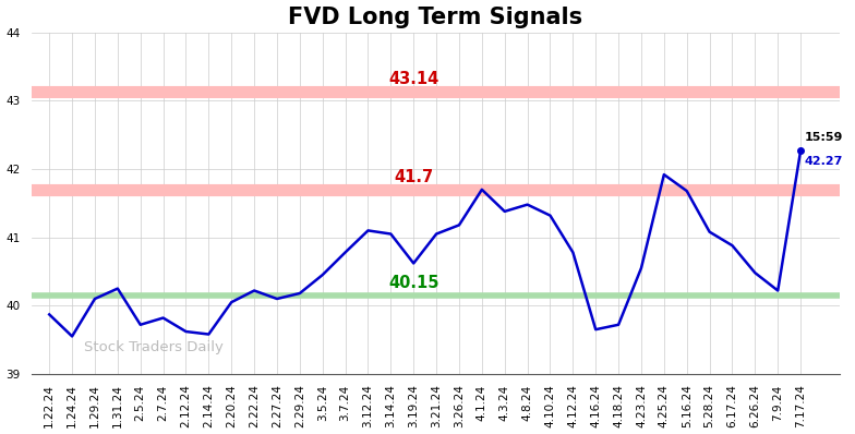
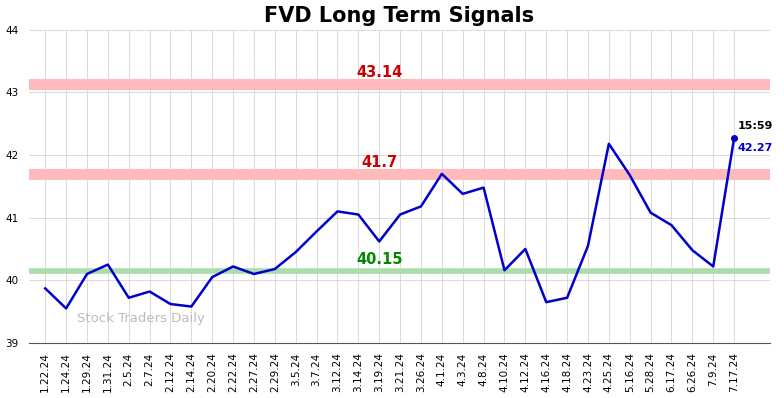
4.10.24: 41.32 -> 40.16
4.12.24: 40.78 -> 40.50
4.25.24: 41.92 -> 42.18
